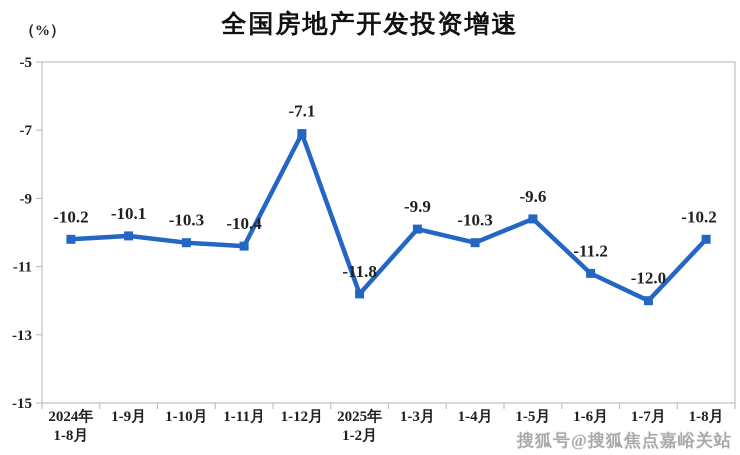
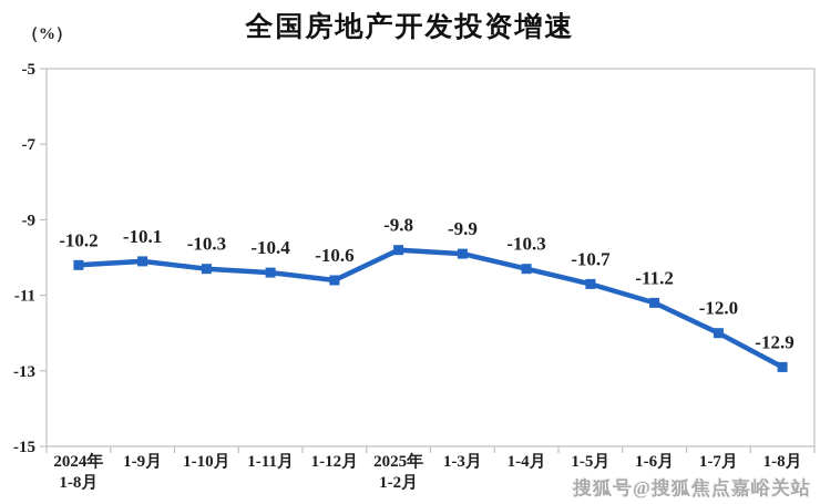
1-12月: -7.1 -> -10.6
2025年 1-2月: -11.8 -> -9.8
1-5月: -9.6 -> -10.7
1-8月: -10.2 -> -12.9
